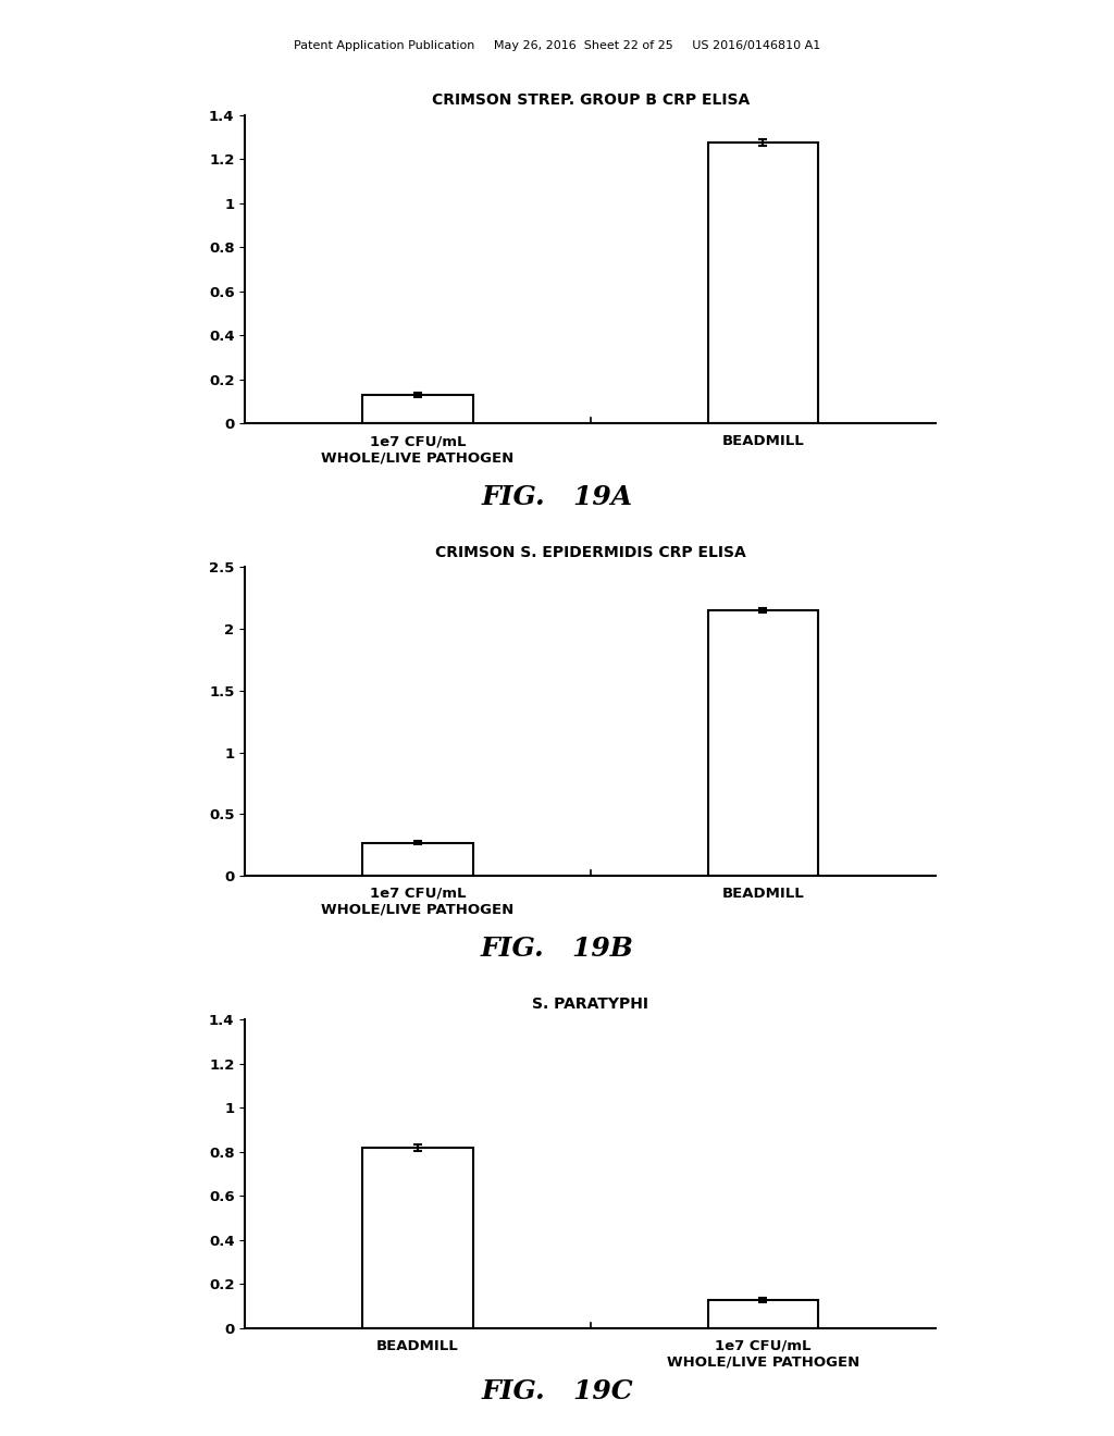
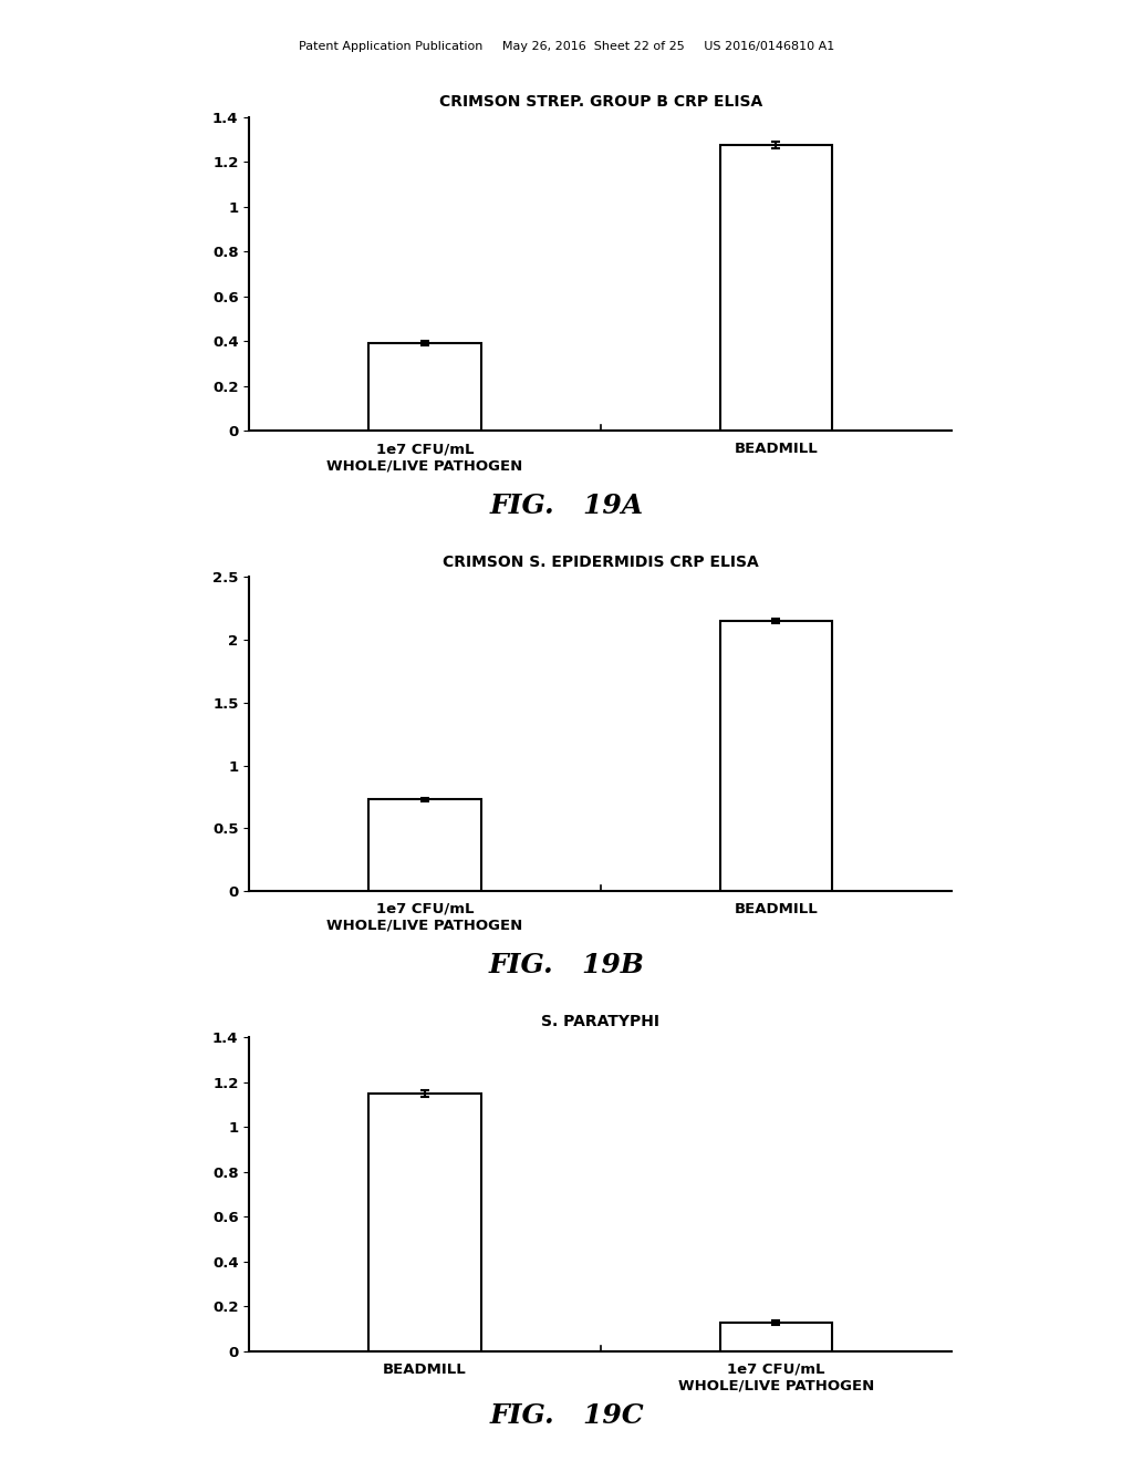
CRIMSON STREP. GROUP B CRP ELISA/1e7 CFU/mL WHOLE/LIVE PATHOGEN: 0.130 -> 0.390
CRIMSON S. EPIDERMIDIS CRP ELISA/1e7 CFU/mL WHOLE/LIVE PATHOGEN: 0.27 -> 0.73
S. PARATYPHI/BEADMILL: 0.82 -> 1.15
